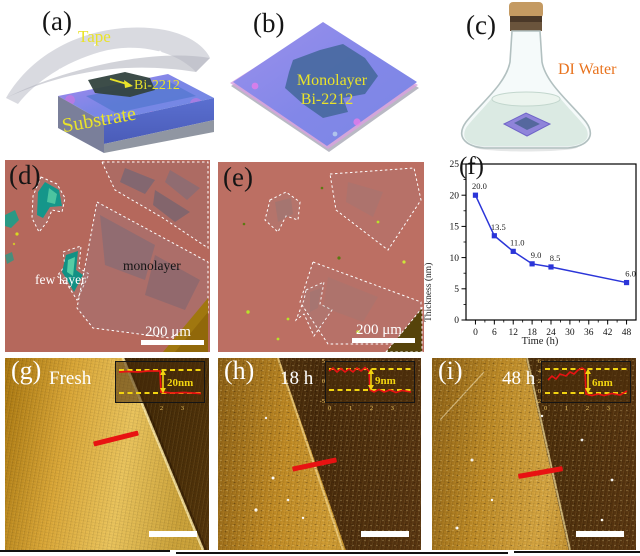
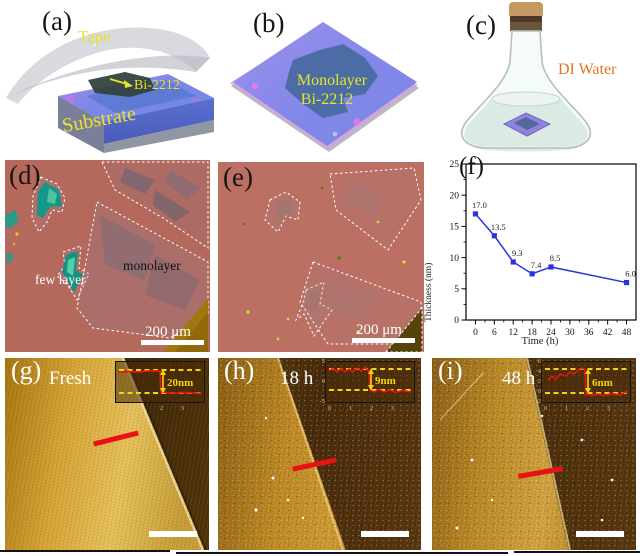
0: 20.0 -> 17.0
12: 11.0 -> 9.3
18: 9.0 -> 7.4
